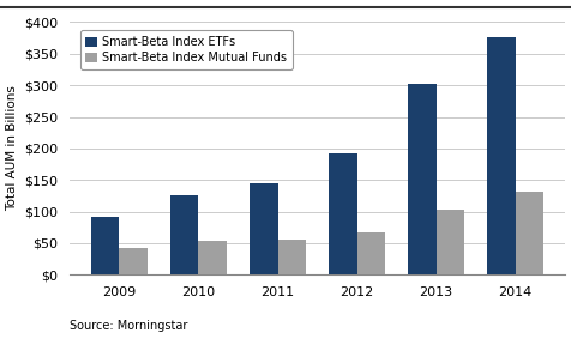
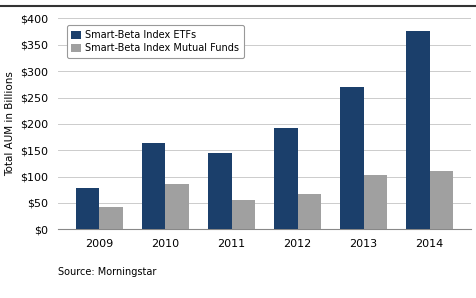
Smart-Beta Index ETFs/2009: $92 -> $78
Smart-Beta Index ETFs/2010: $125 -> $164
Smart-Beta Index Mutual Funds/2010: $53 -> $86
Smart-Beta Index ETFs/2013: $303 -> $270
Smart-Beta Index Mutual Funds/2014: $132 -> $110
